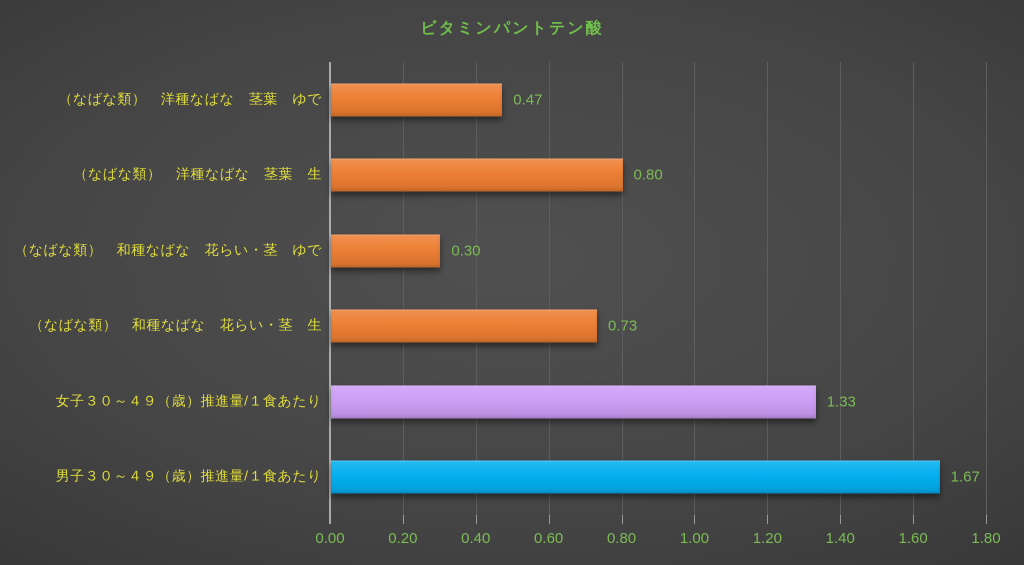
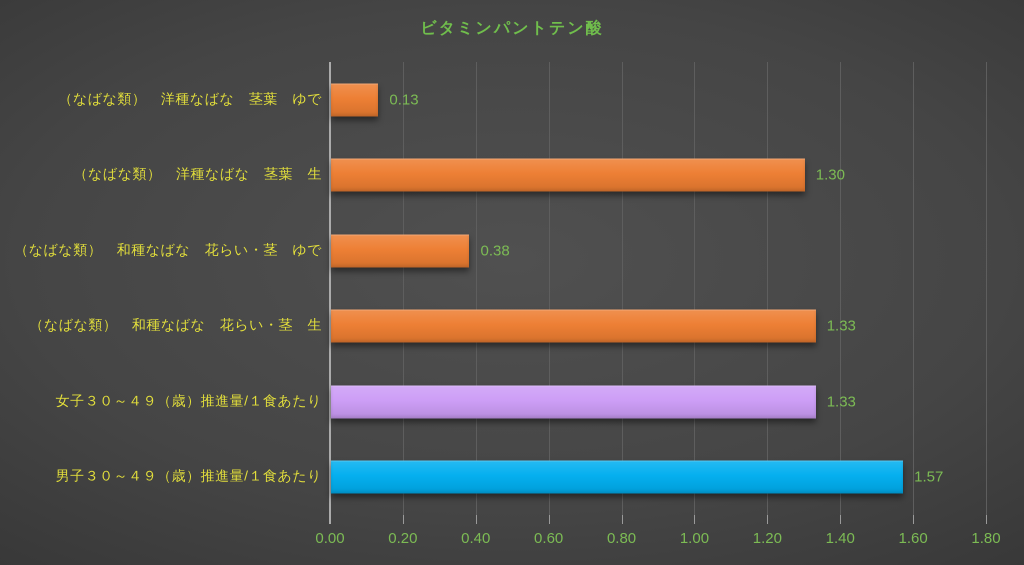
（なばな類） 洋種なばな 茎葉 ゆで: 0.47 -> 0.13
（なばな類） 洋種なばな 茎葉 生: 0.80 -> 1.30
（なばな類） 和種なばな 花らい・茎 ゆで: 0.30 -> 0.38
（なばな類） 和種なばな 花らい・茎 生: 0.73 -> 1.33
男子３０～４９（歳）推進量/１食あたり: 1.67 -> 1.57
